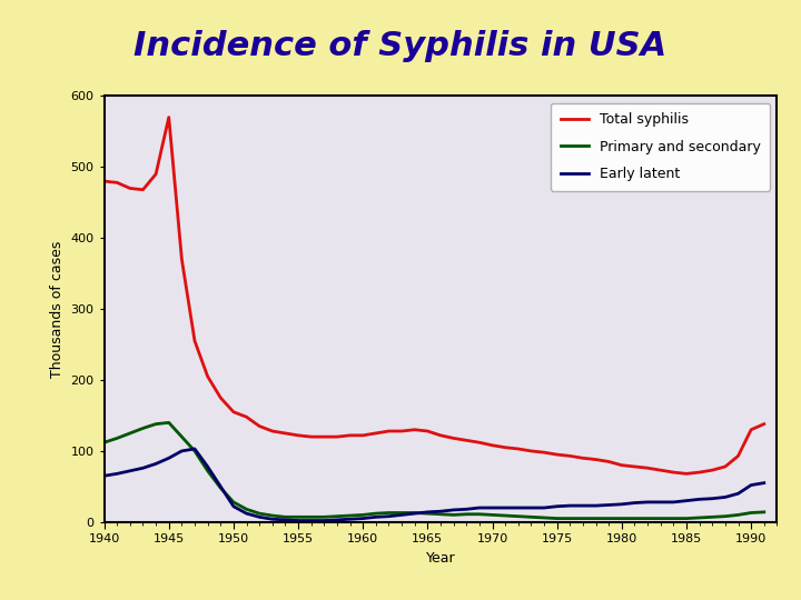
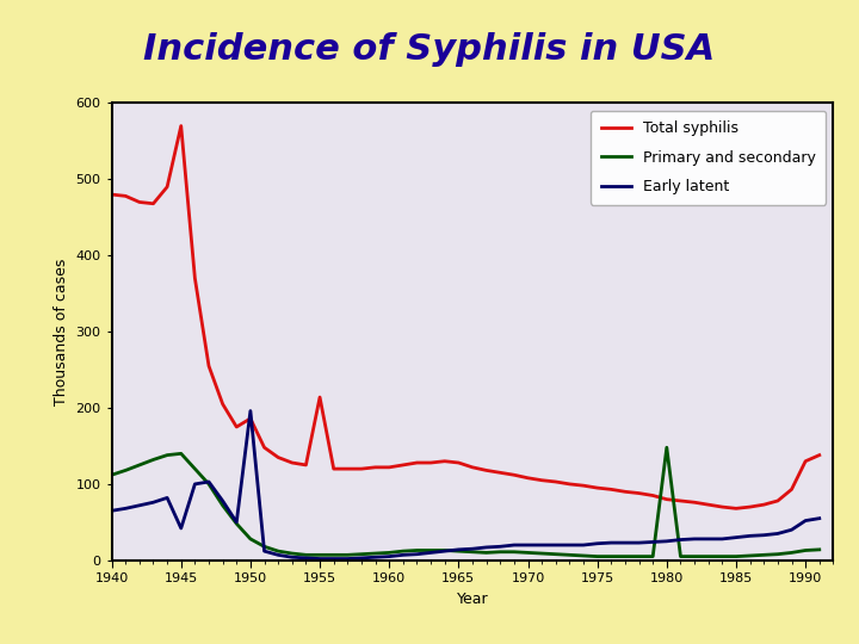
Early latent/1945: 90 -> 42
Total syphilis/1950: 155 -> 186
Early latent/1950: 22 -> 196
Total syphilis/1955: 122 -> 214
Primary and secondary/1980: 5 -> 148
